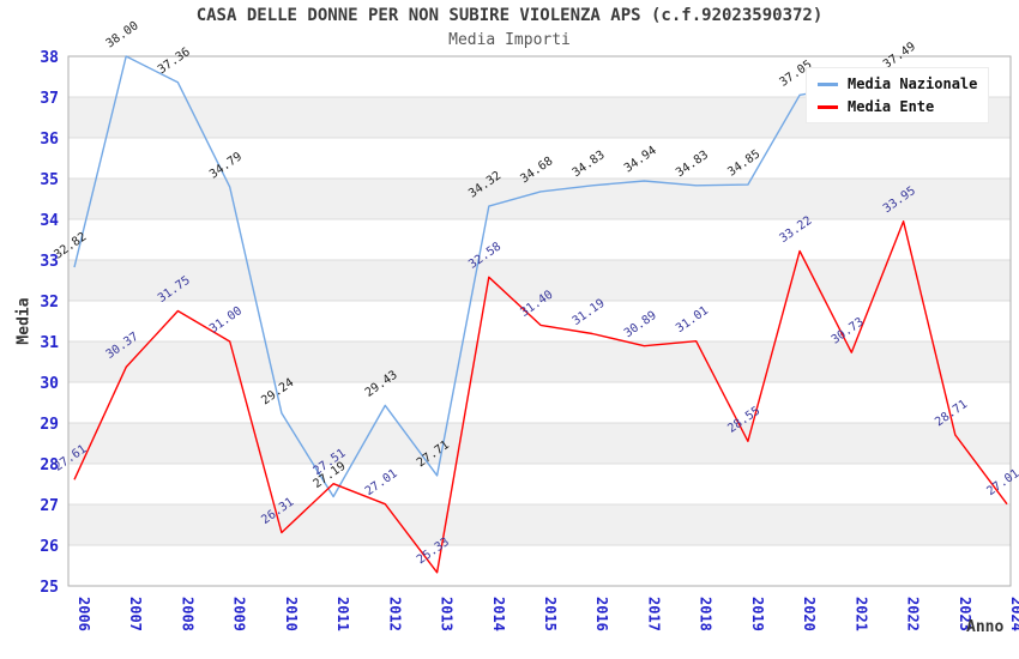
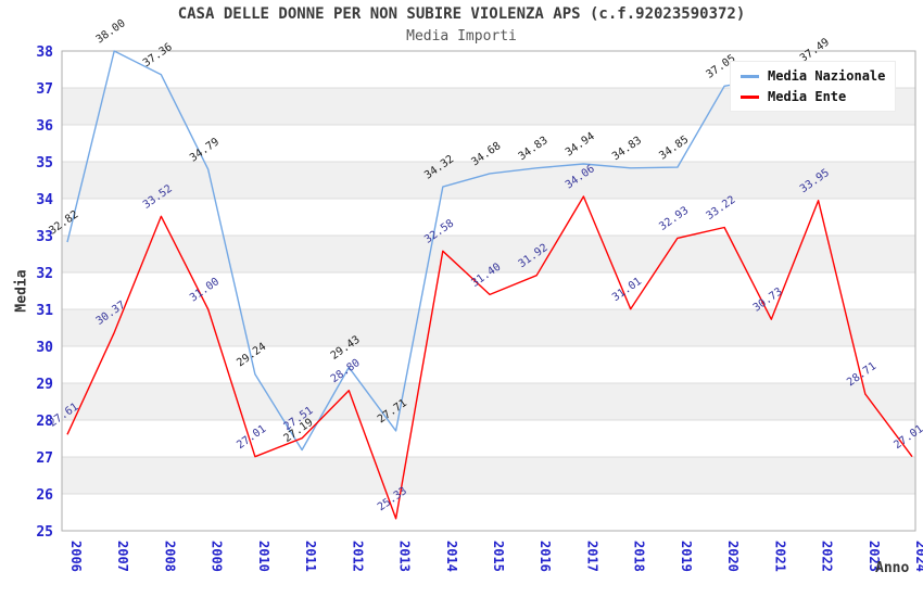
Media Ente/2008: 31.75 -> 33.52
Media Ente/2010: 26.31 -> 27.01
Media Ente/2012: 27.01 -> 28.80
Media Ente/2016: 31.19 -> 31.92
Media Ente/2017: 30.89 -> 34.06
Media Ente/2019: 28.55 -> 32.93
